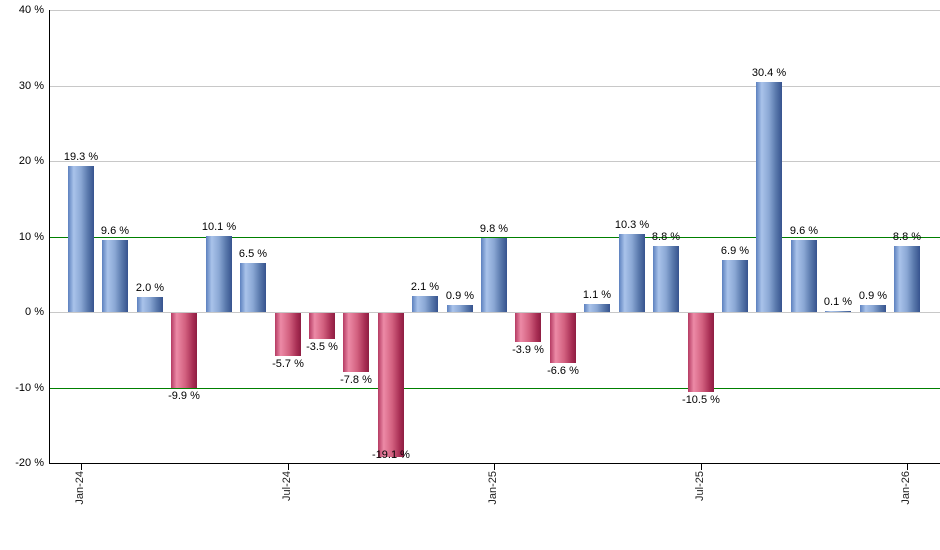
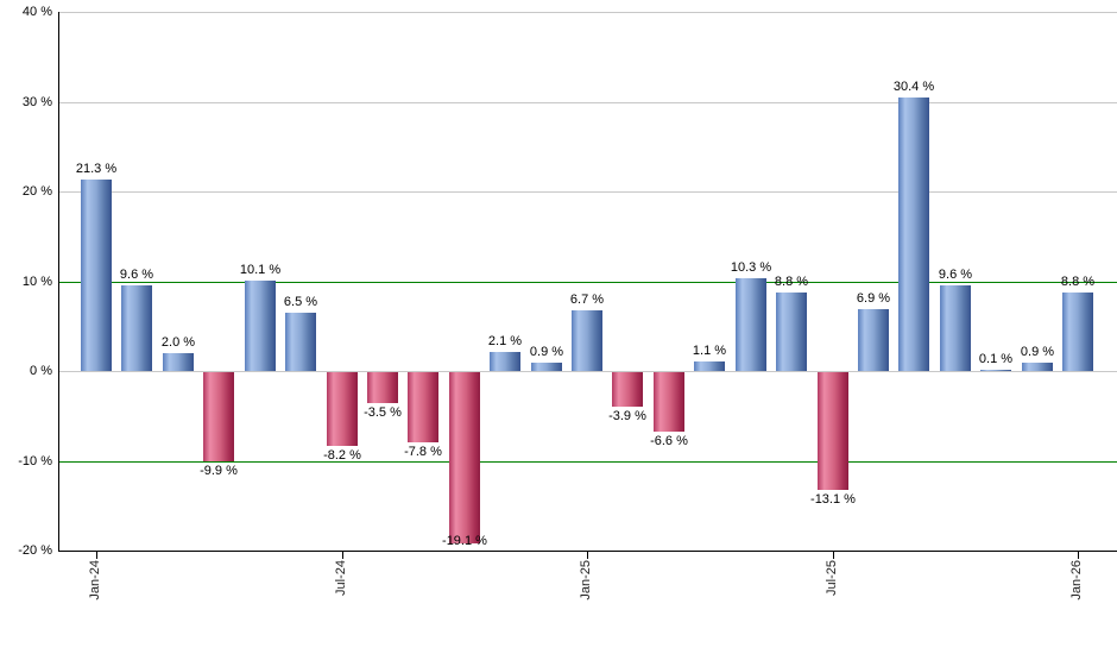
Jan-24: 19.3 -> 21.3
Jul-24: -5.7 -> -8.2
Jan-25: 9.8 -> 6.7
Jul-25: -10.5 -> -13.1
